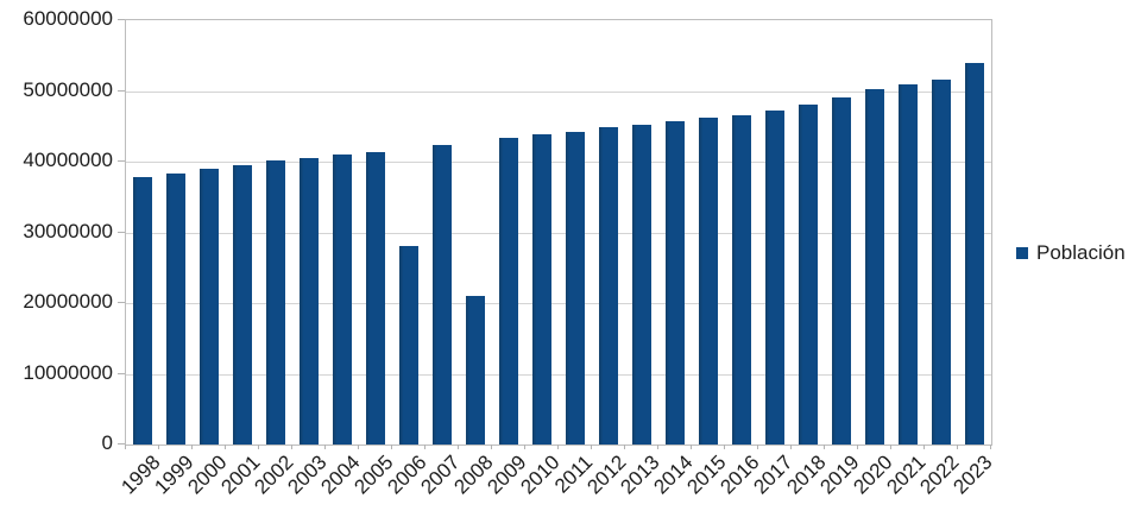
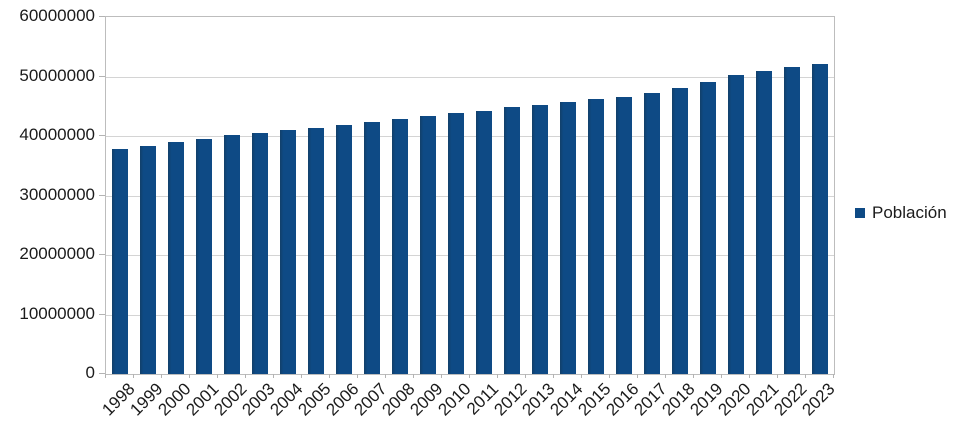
2006: 28000000 -> 42000000
2008: 21000000 -> 43000000
2023: 54000000 -> 52000000
